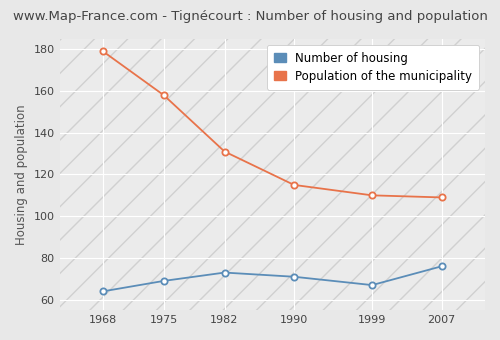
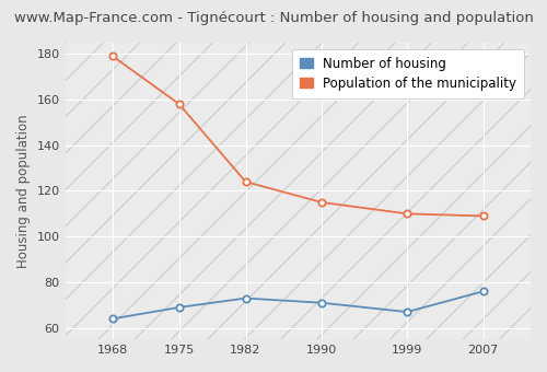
Population of the municipality/1982: 131 -> 124
